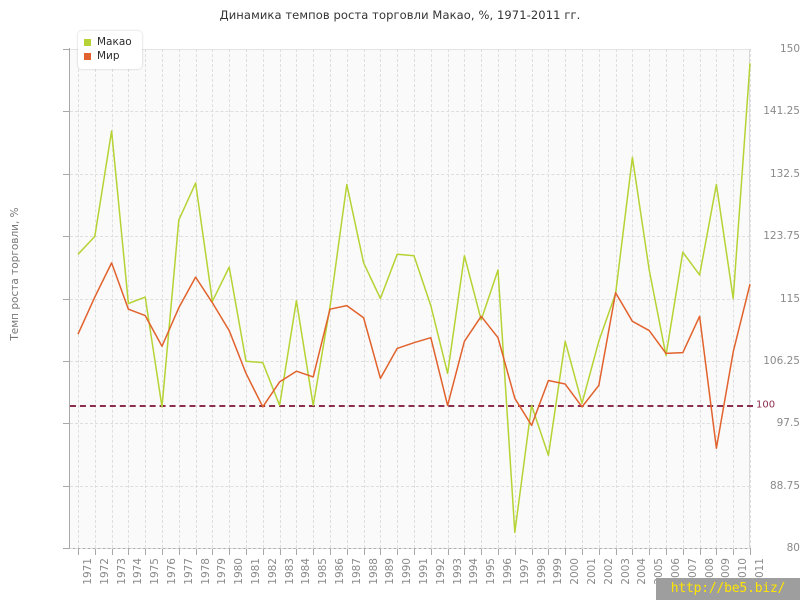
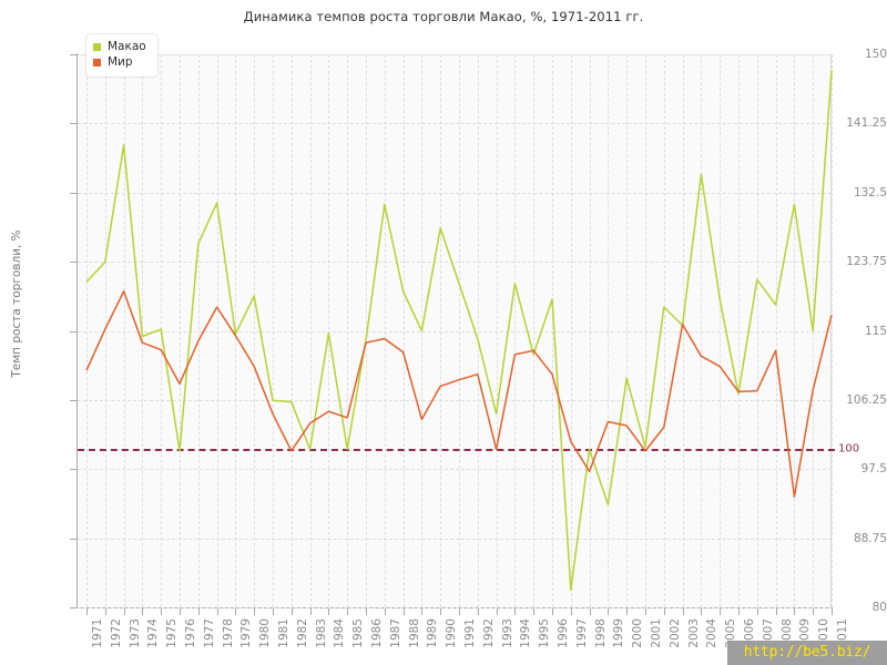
Макао/1990: 121 -> 128
Мир/1994: 109 -> 112
Макао/2002: 109 -> 118
